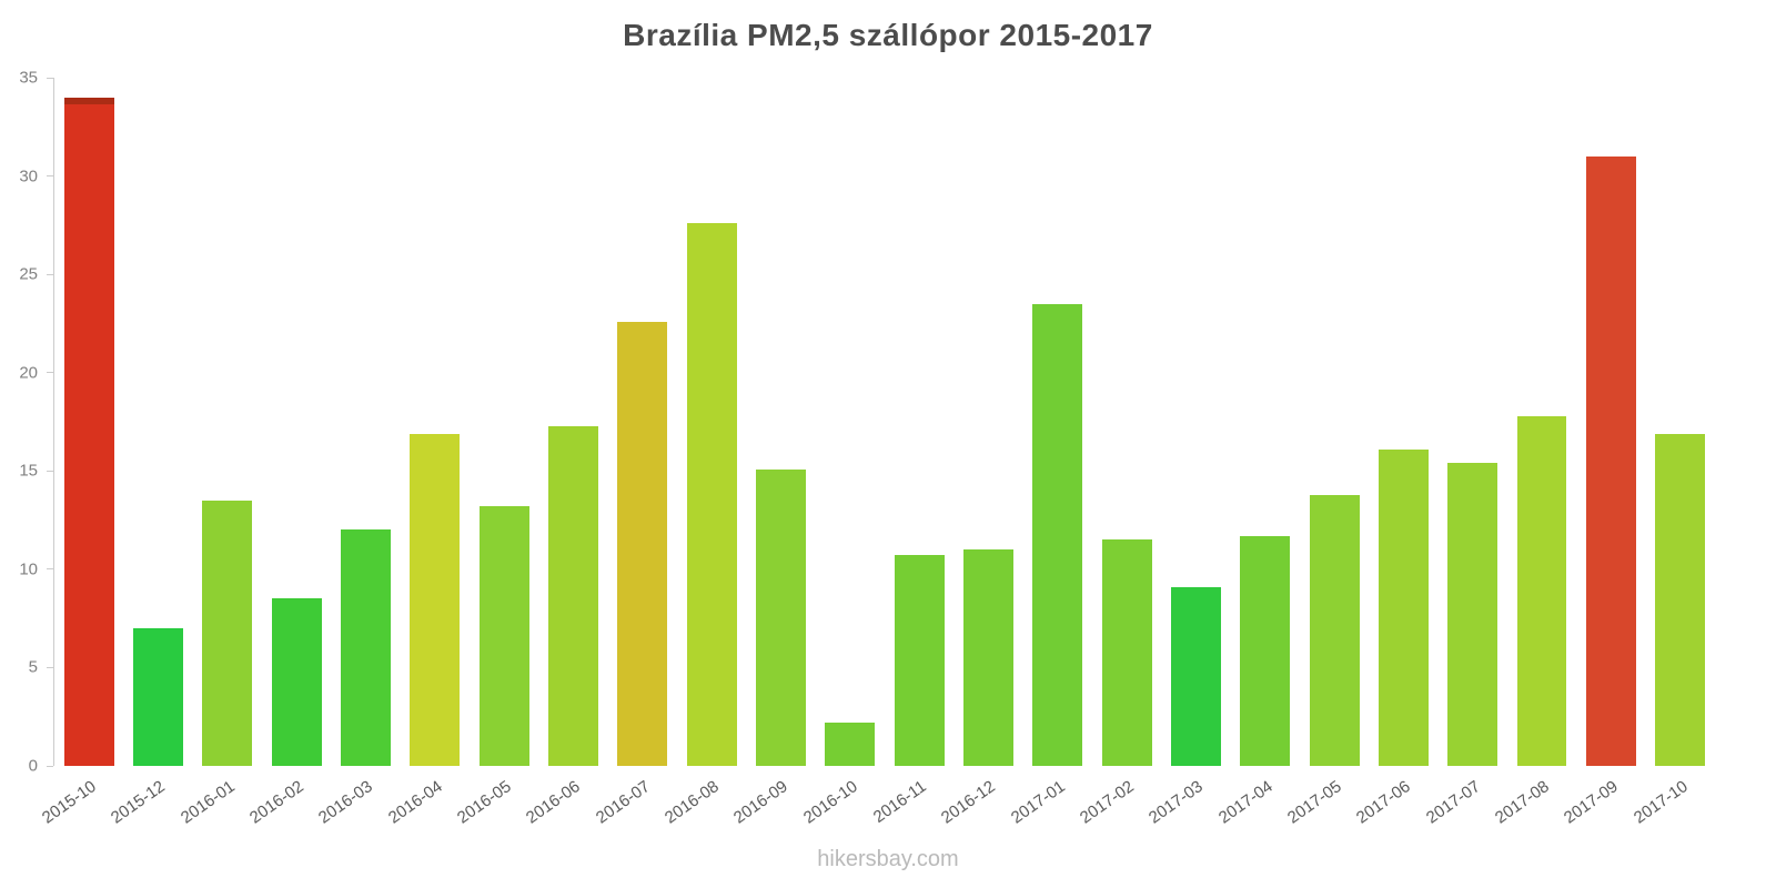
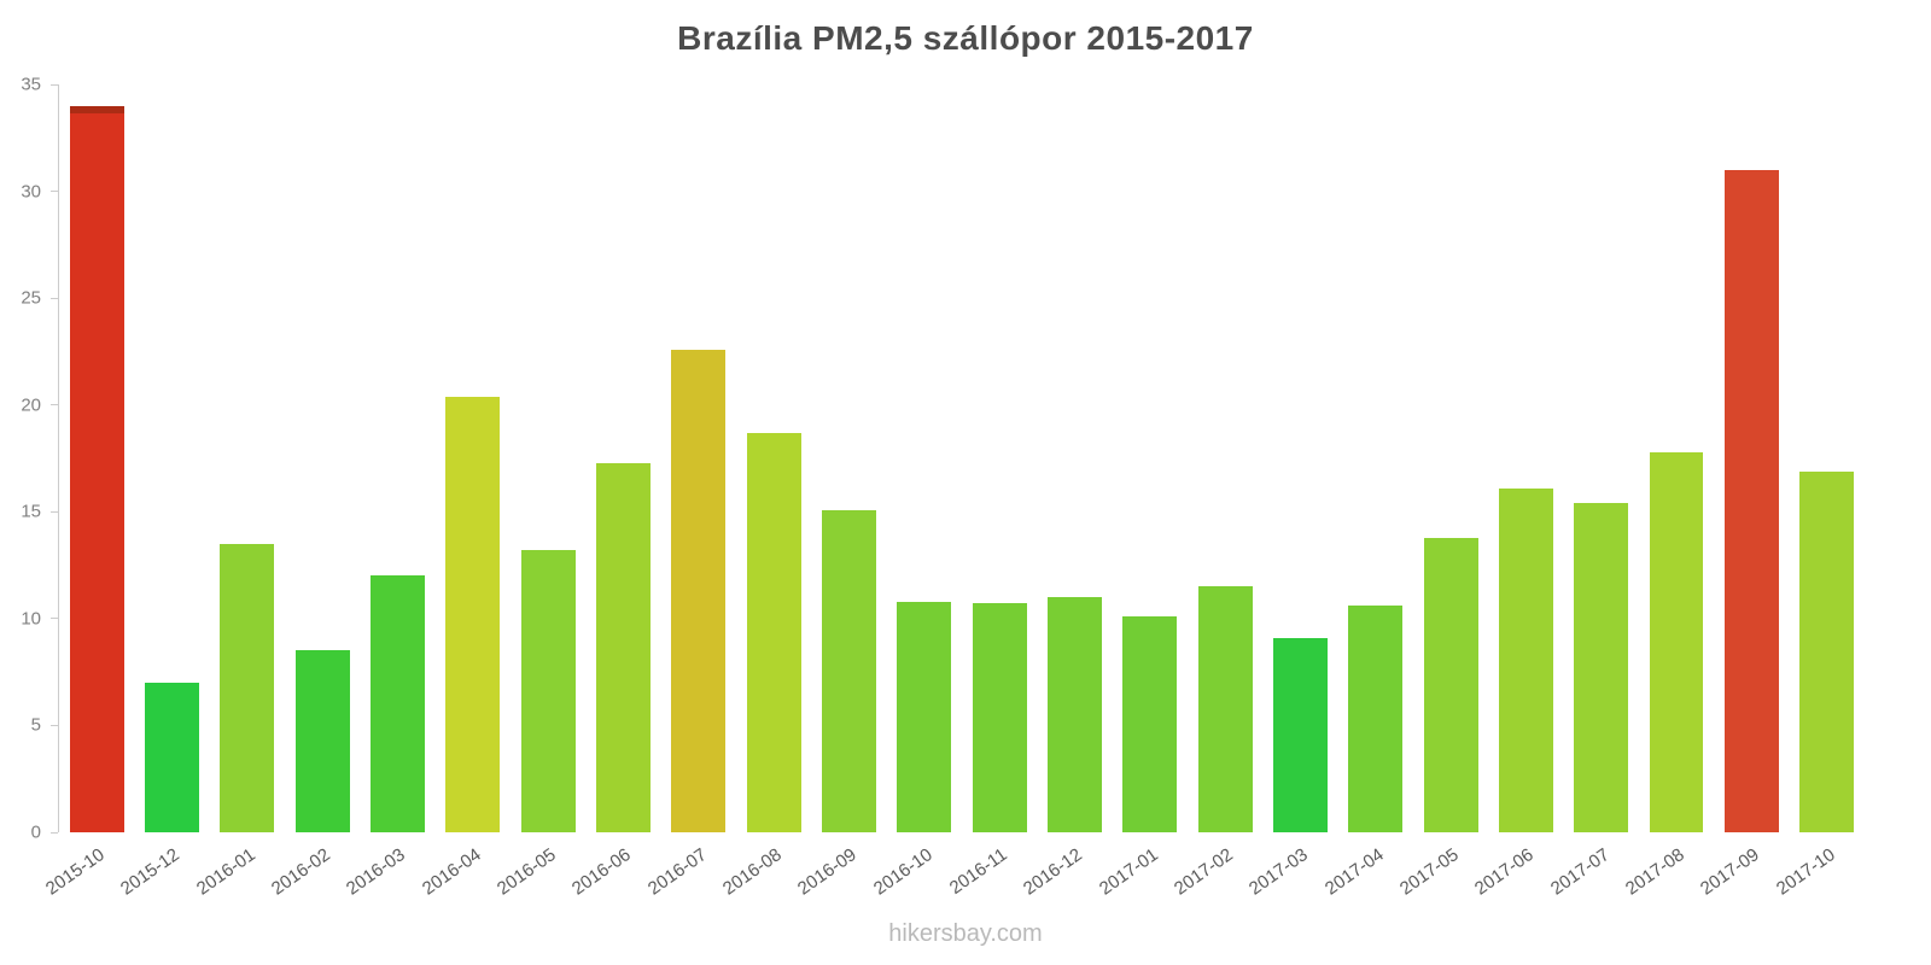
2016-04: 16.9 -> 20.4
2016-08: 27.6 -> 18.7
2016-10: 2.2 -> 10.8
2017-01: 23.5 -> 10.1
2017-04: 11.7 -> 10.6
